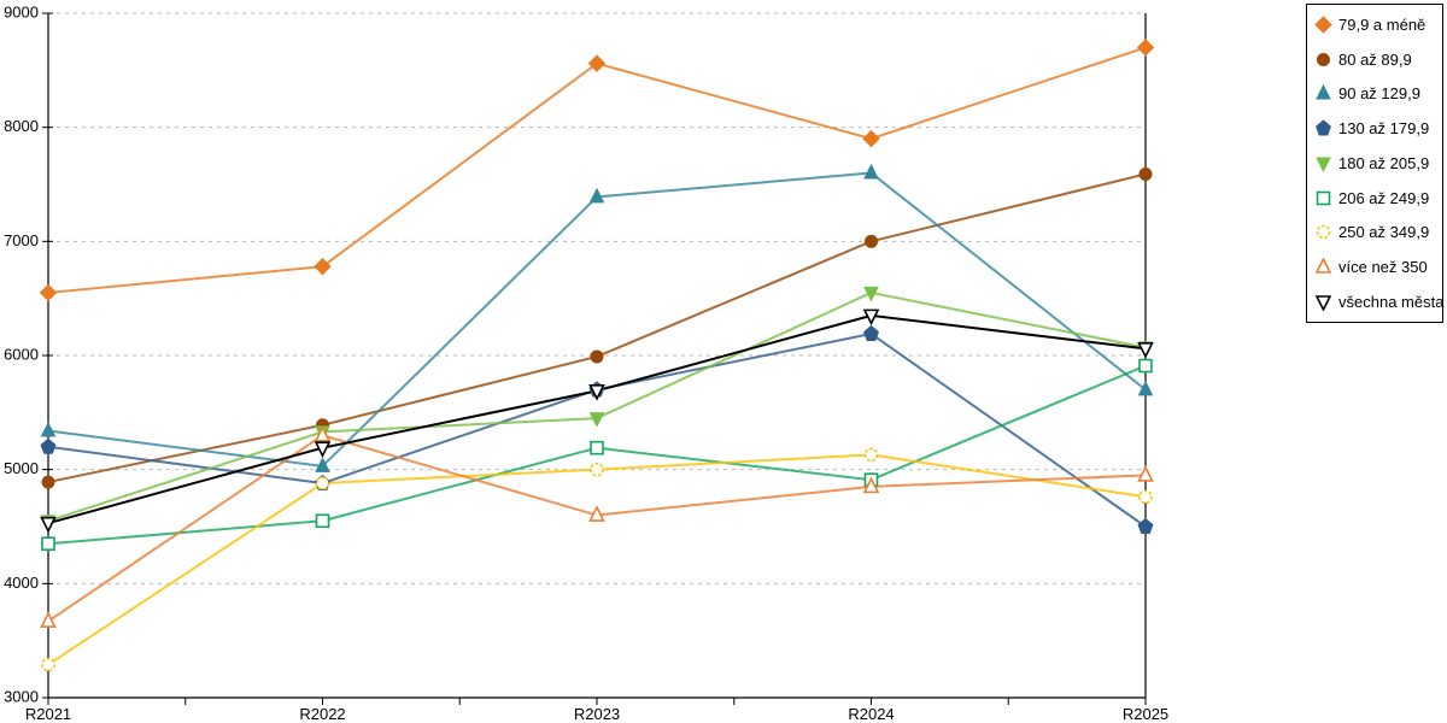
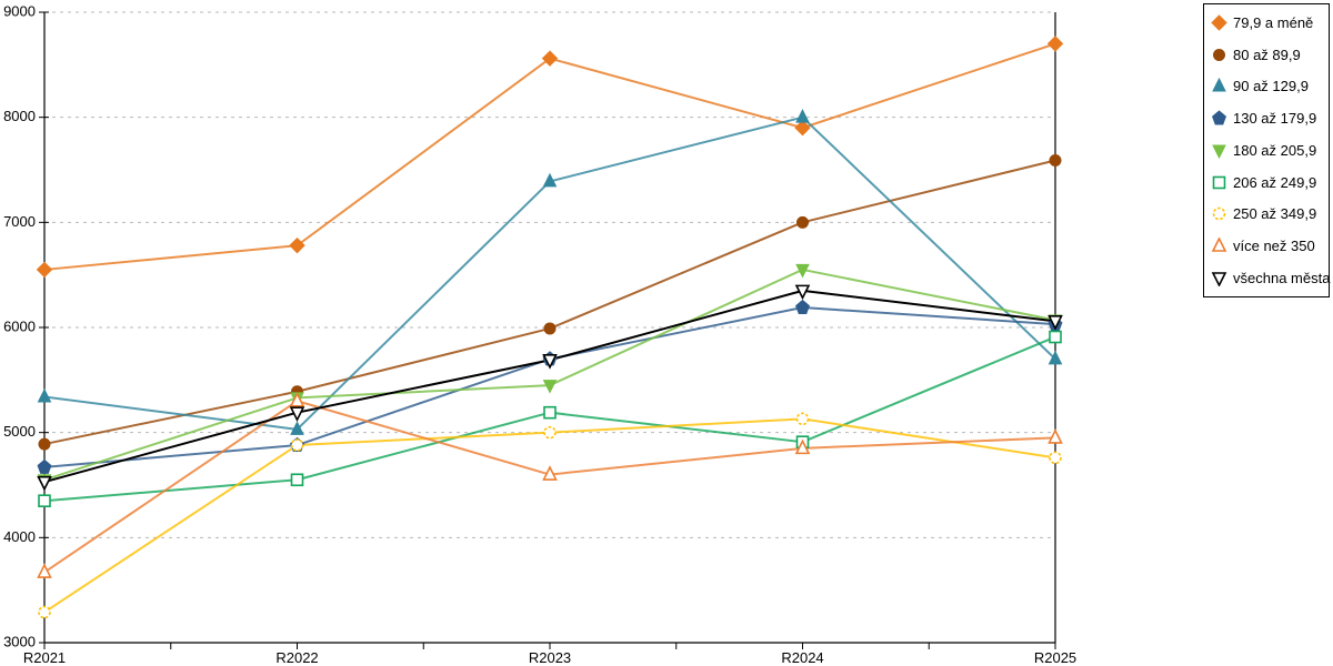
130 až 179,9/R2021: 5200 -> 4700
90 až 129,9/R2024: 7600 -> 8000
130 až 179,9/R2025: 4500 -> 6000
